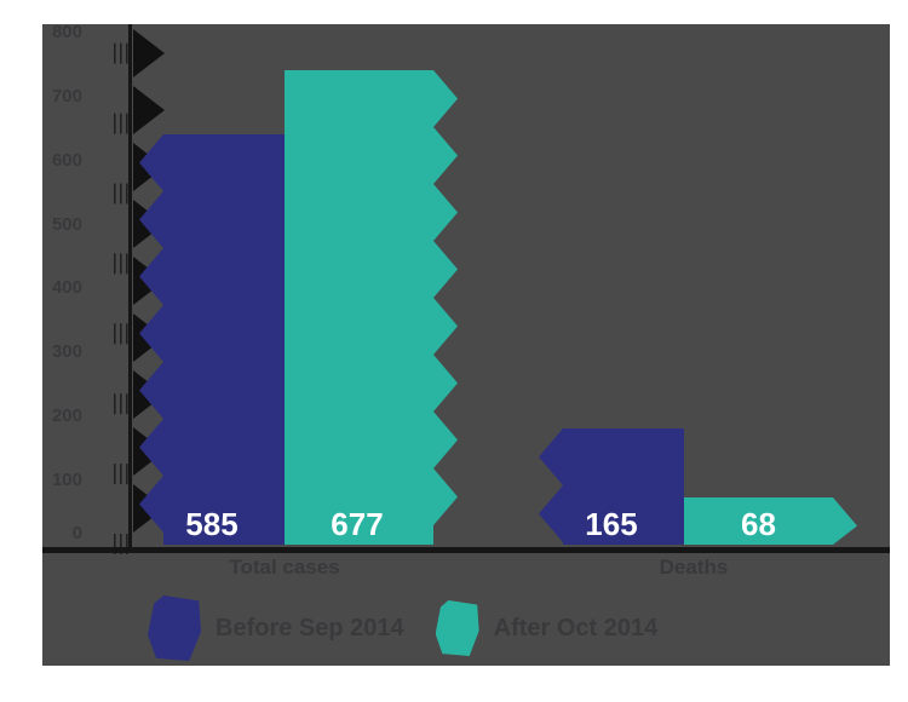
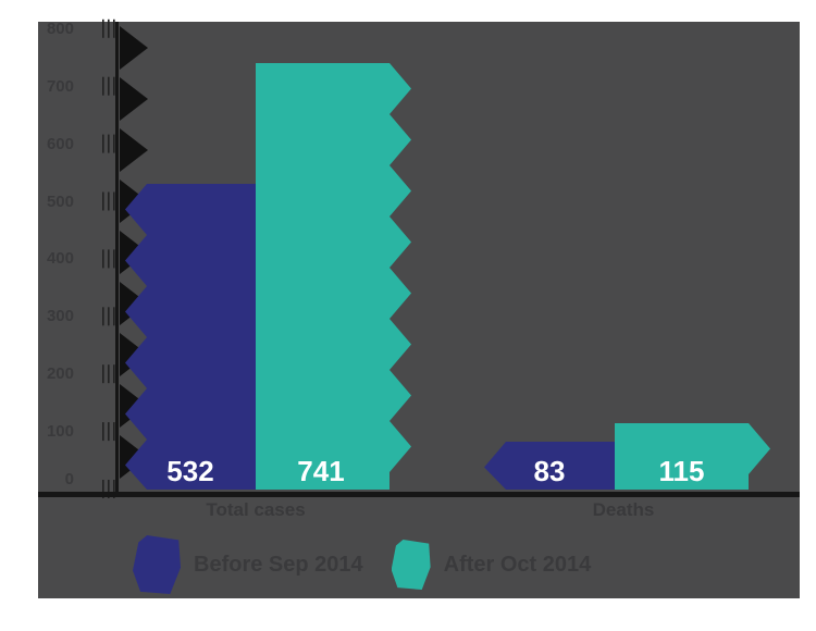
Before Sep 2014/Total cases: 585 -> 532
After Oct 2014/Total cases: 677 -> 741
Before Sep 2014/Deaths: 165 -> 83
After Oct 2014/Deaths: 68 -> 115
